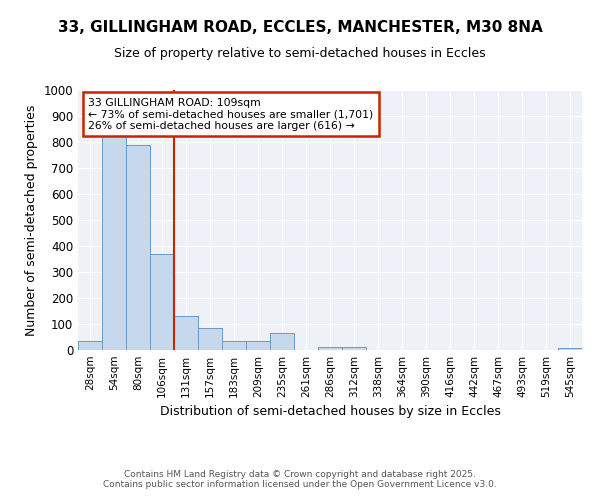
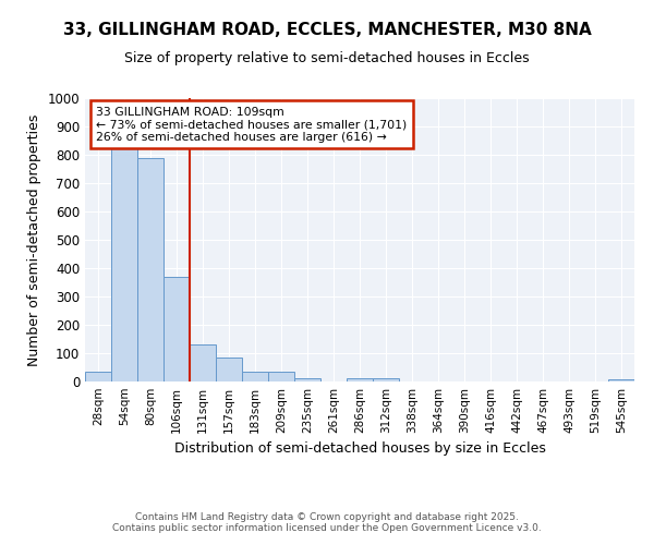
235sqm: 65 -> 12
